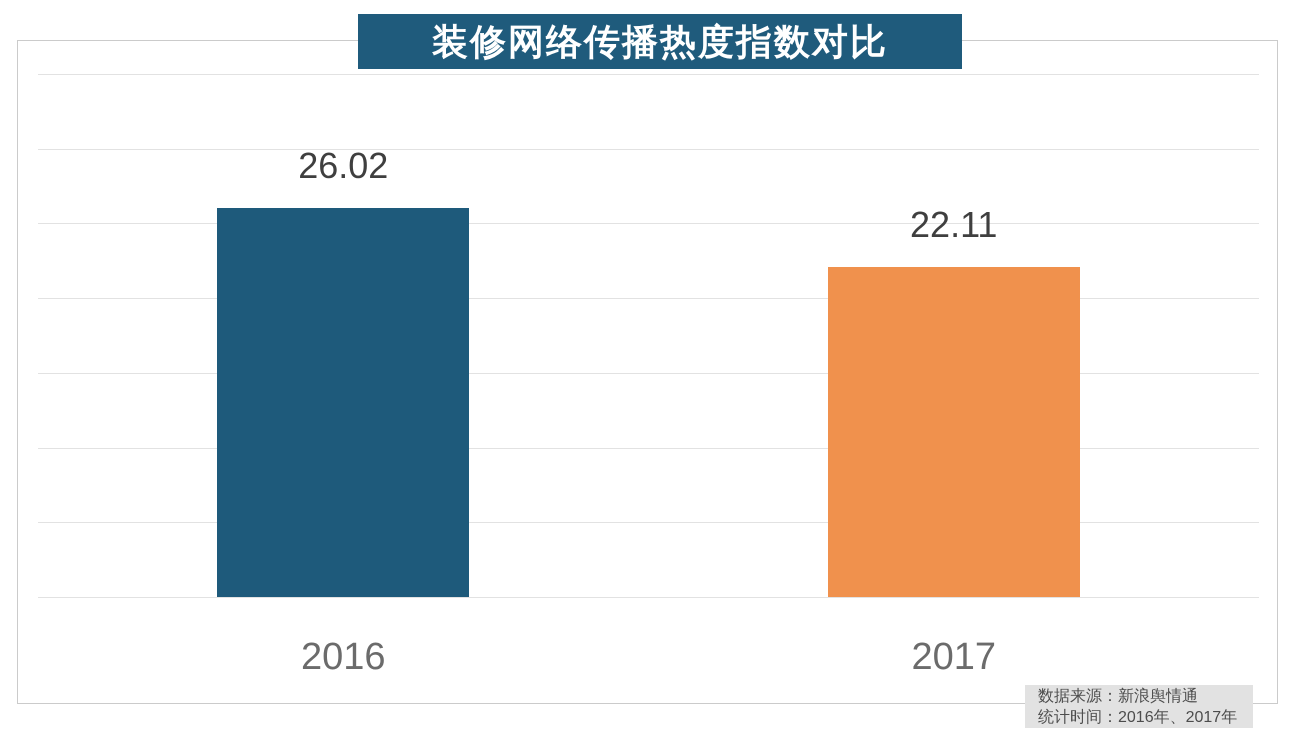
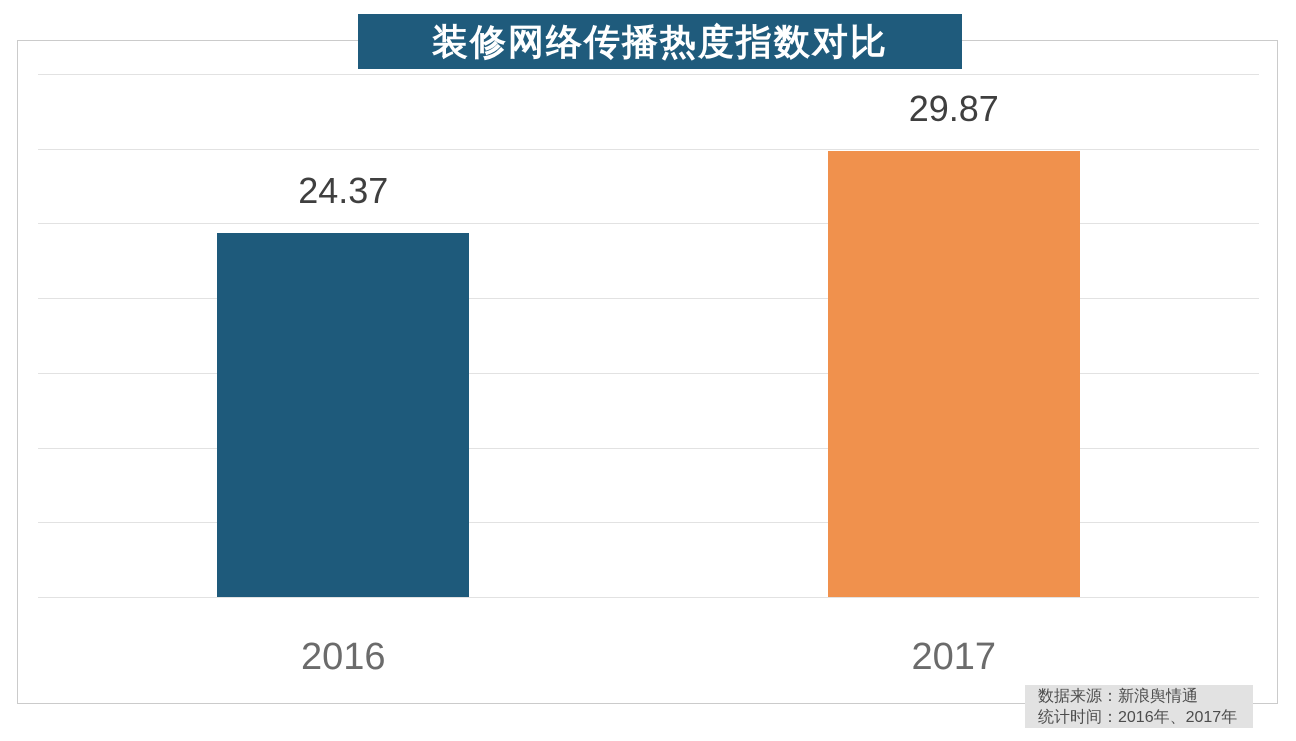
2016: 26.02 -> 24.37
2017: 22.11 -> 29.87
